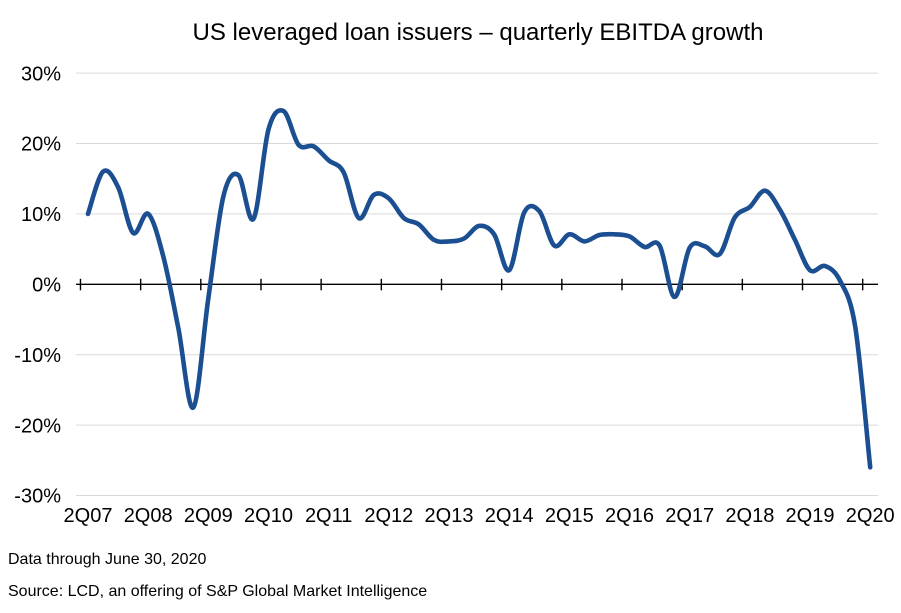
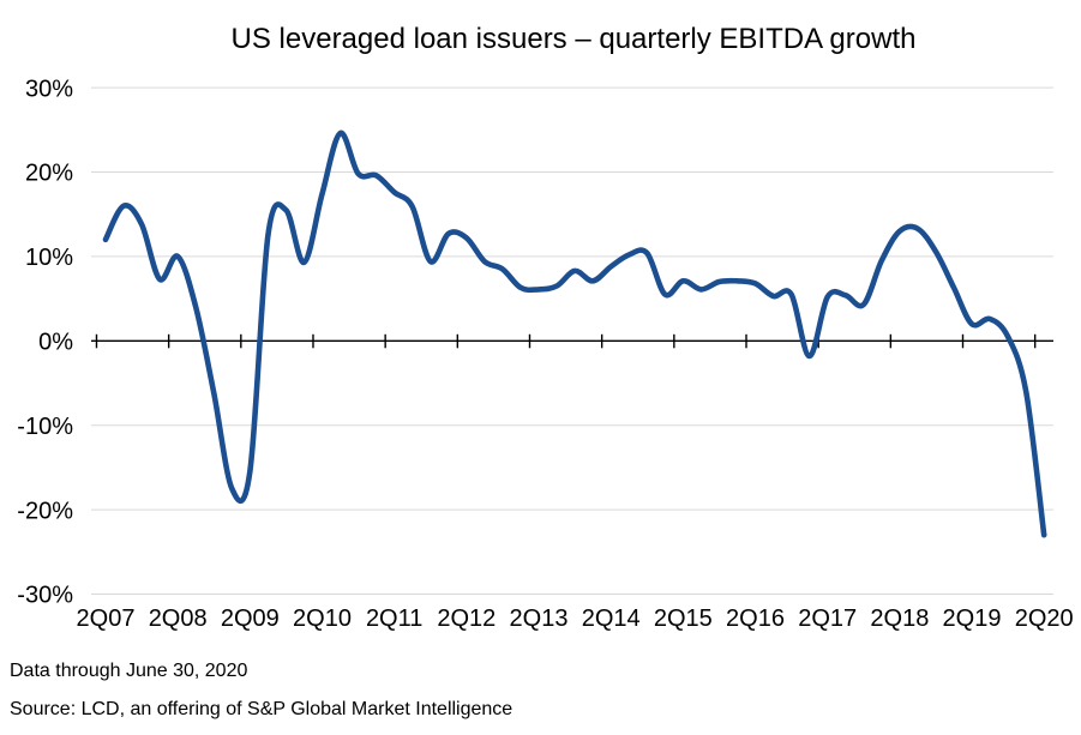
2Q07: 10% -> 12%
2Q09: -2% -> -16%
2Q10: 22% -> 17%
2Q14: 2% -> 9%
2Q18: 11% -> 13%
2Q20: -26% -> -23%
